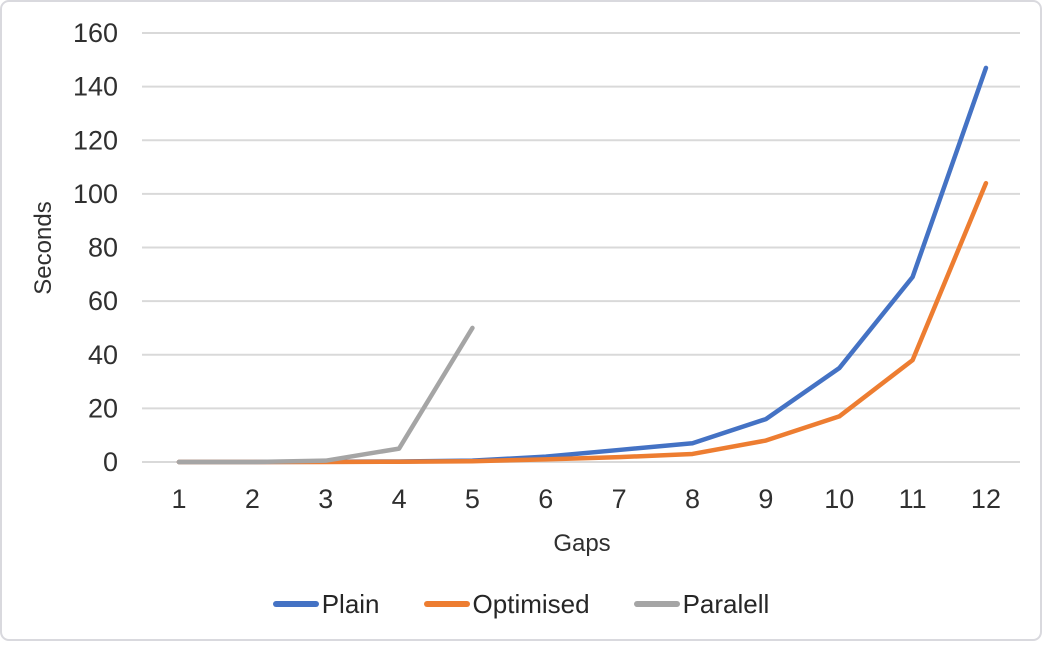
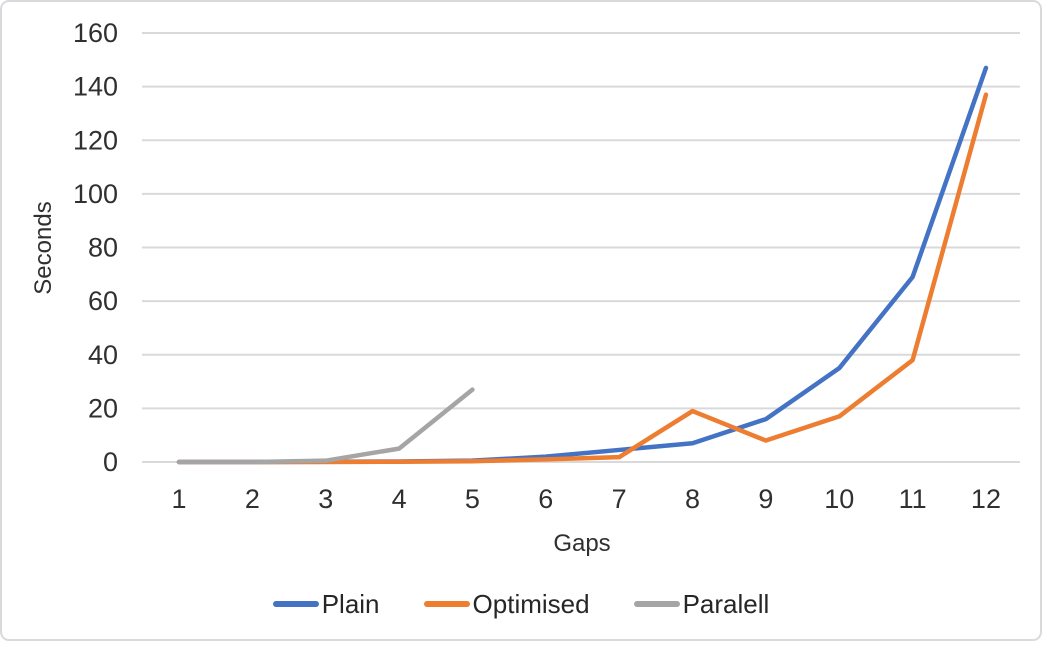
Paralell/5: 50 -> 27
Optimised/8: 3 -> 19
Optimised/12: 104 -> 137
